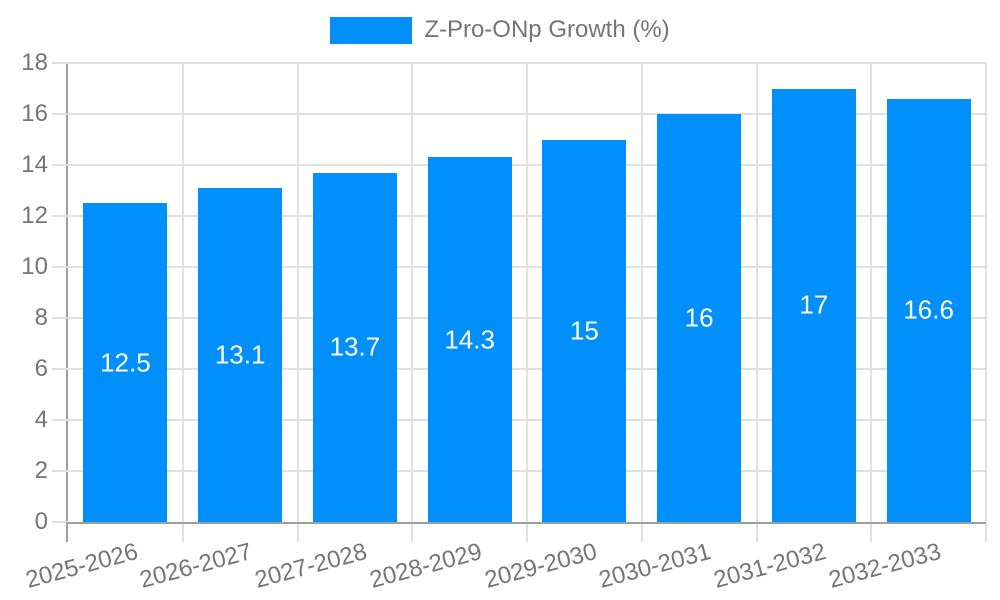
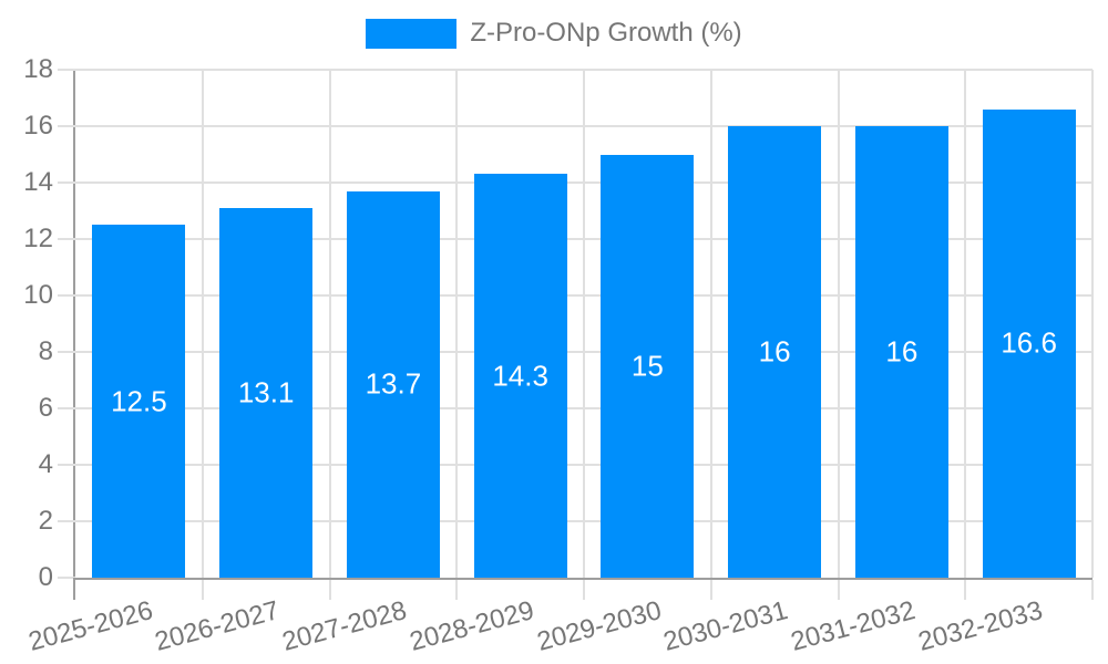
2031-2032: 17 -> 16
